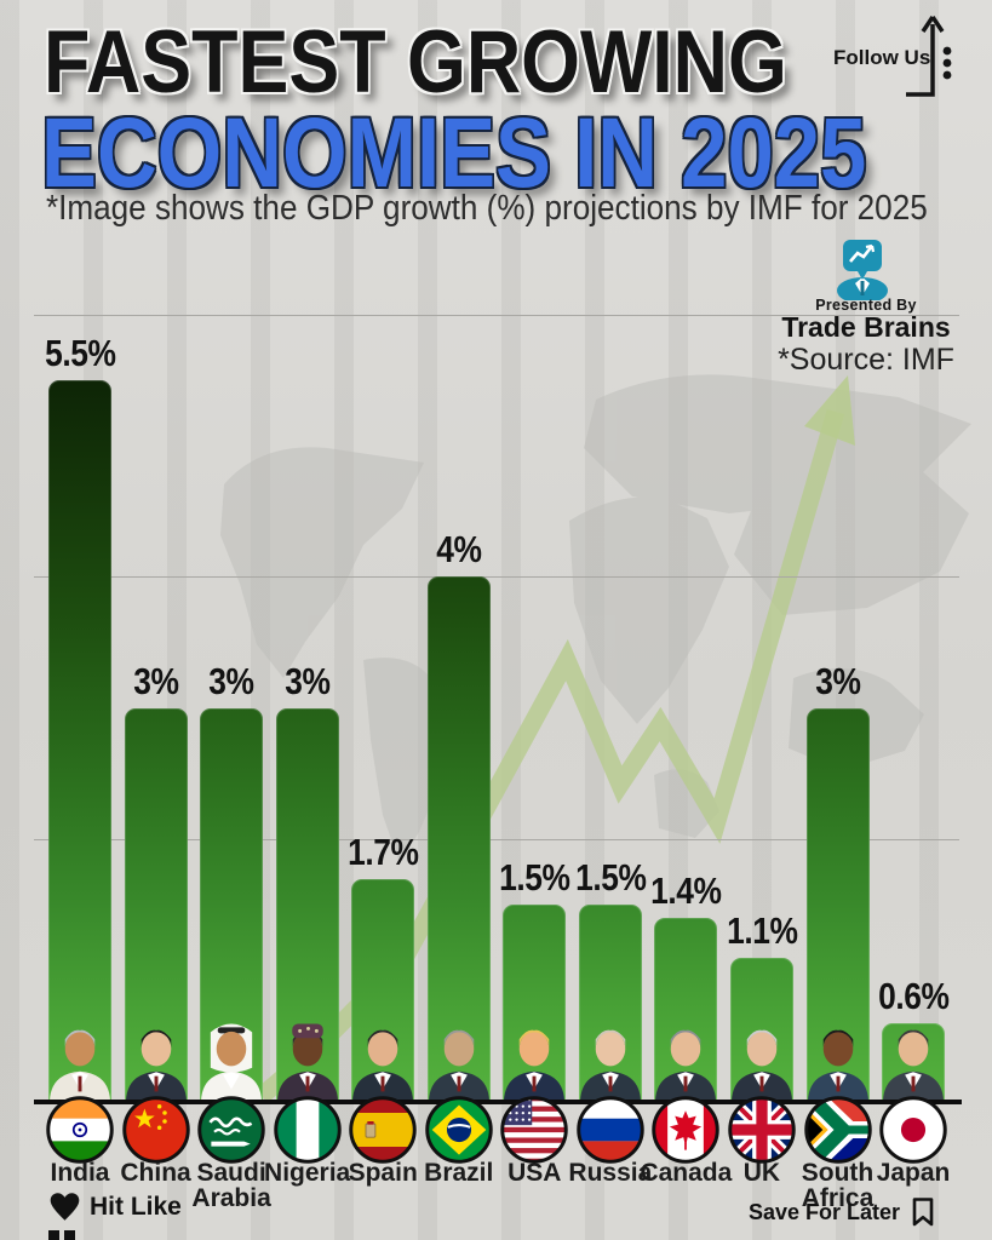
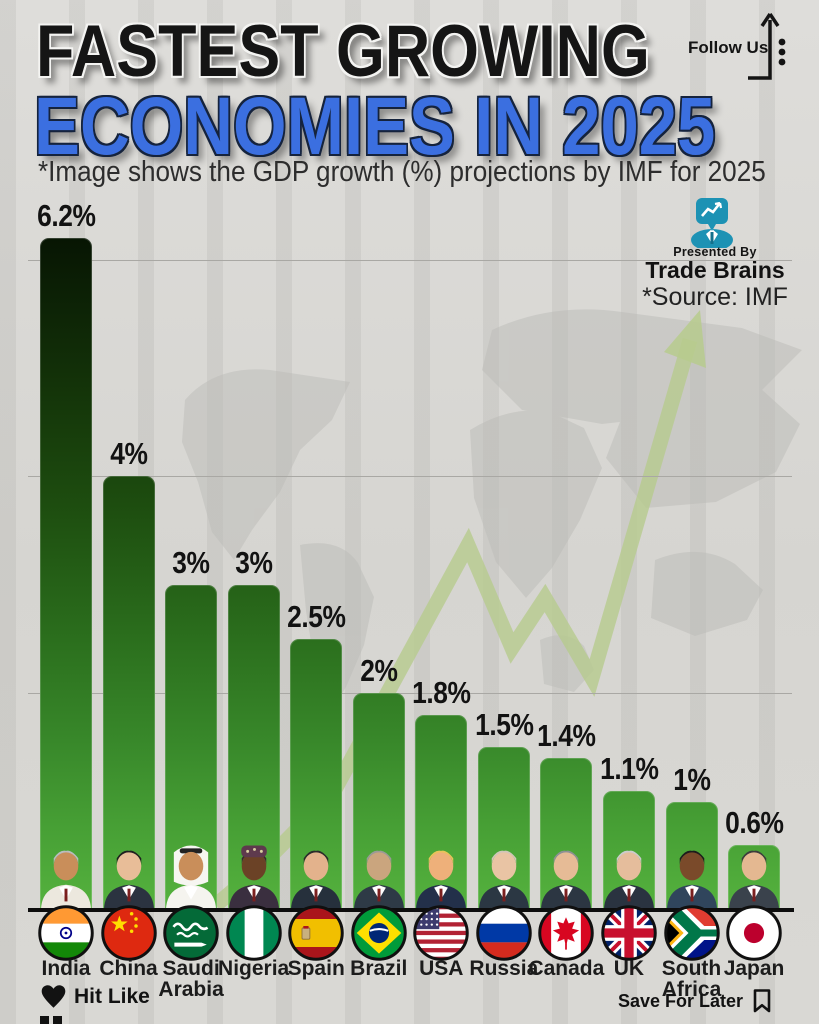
India: 5.5% -> 6.2%
China: 3% -> 4%
Spain: 1.7% -> 2.5%
Brazil: 4% -> 2%
USA: 1.5% -> 1.8%
South Africa: 3% -> 1%
